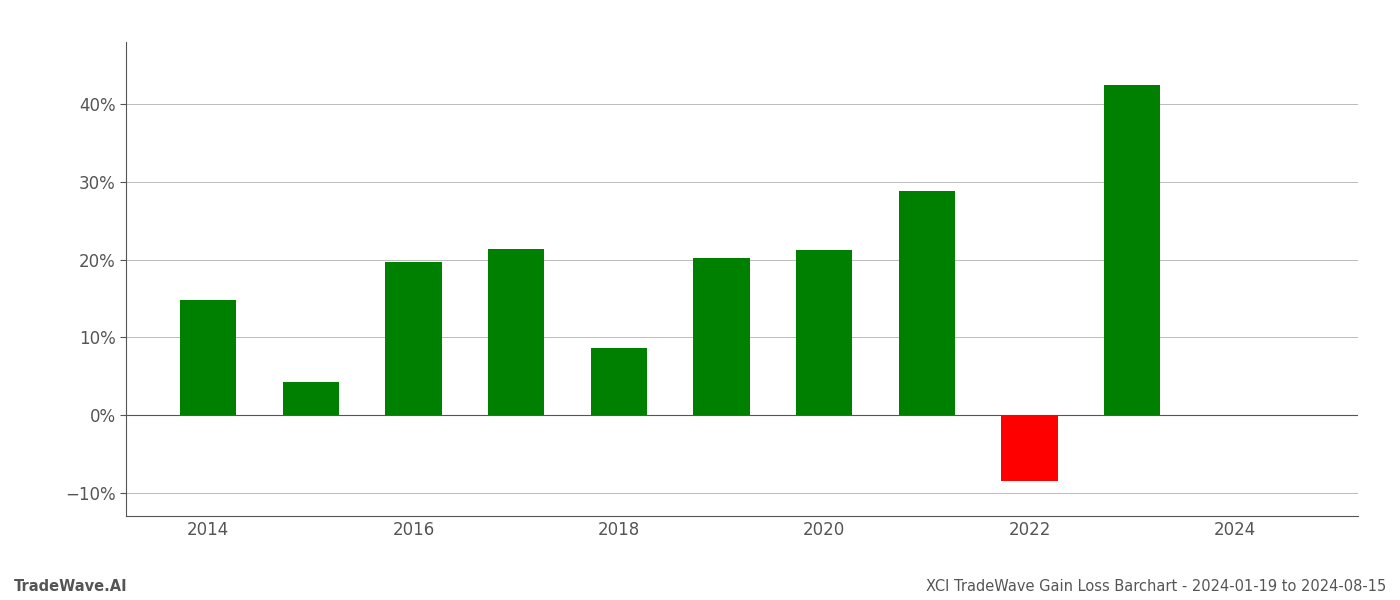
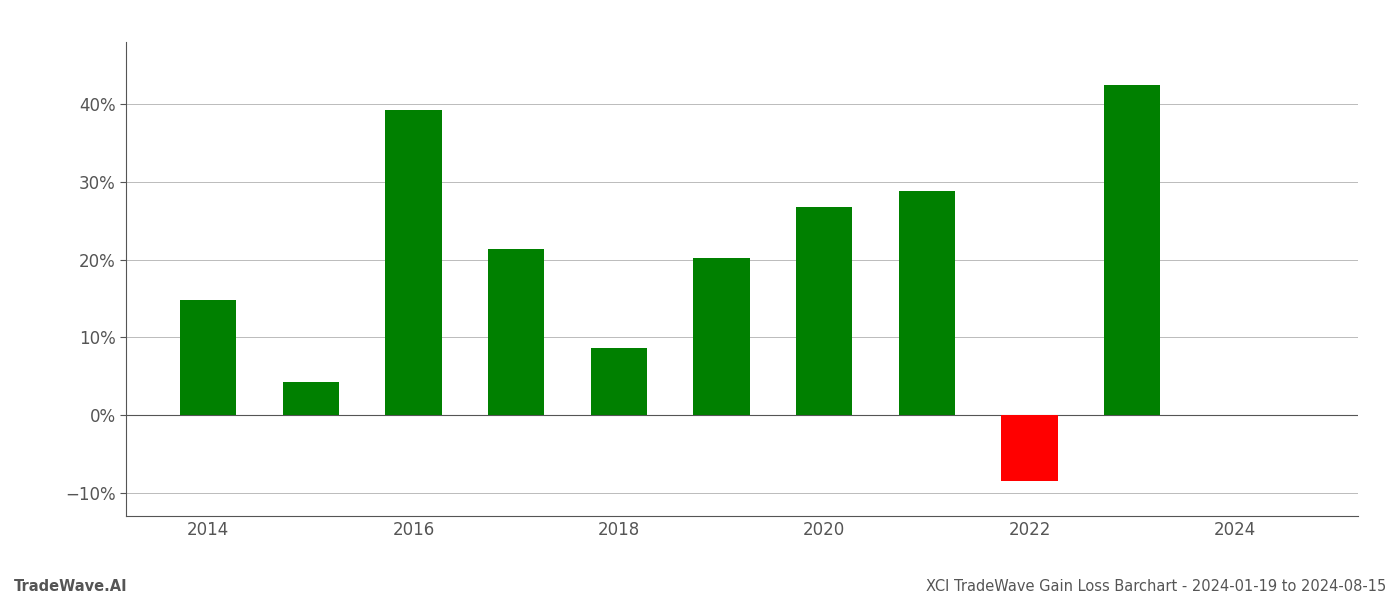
2016: 19.7% -> 39.2%
2020: 21.2% -> 26.8%
